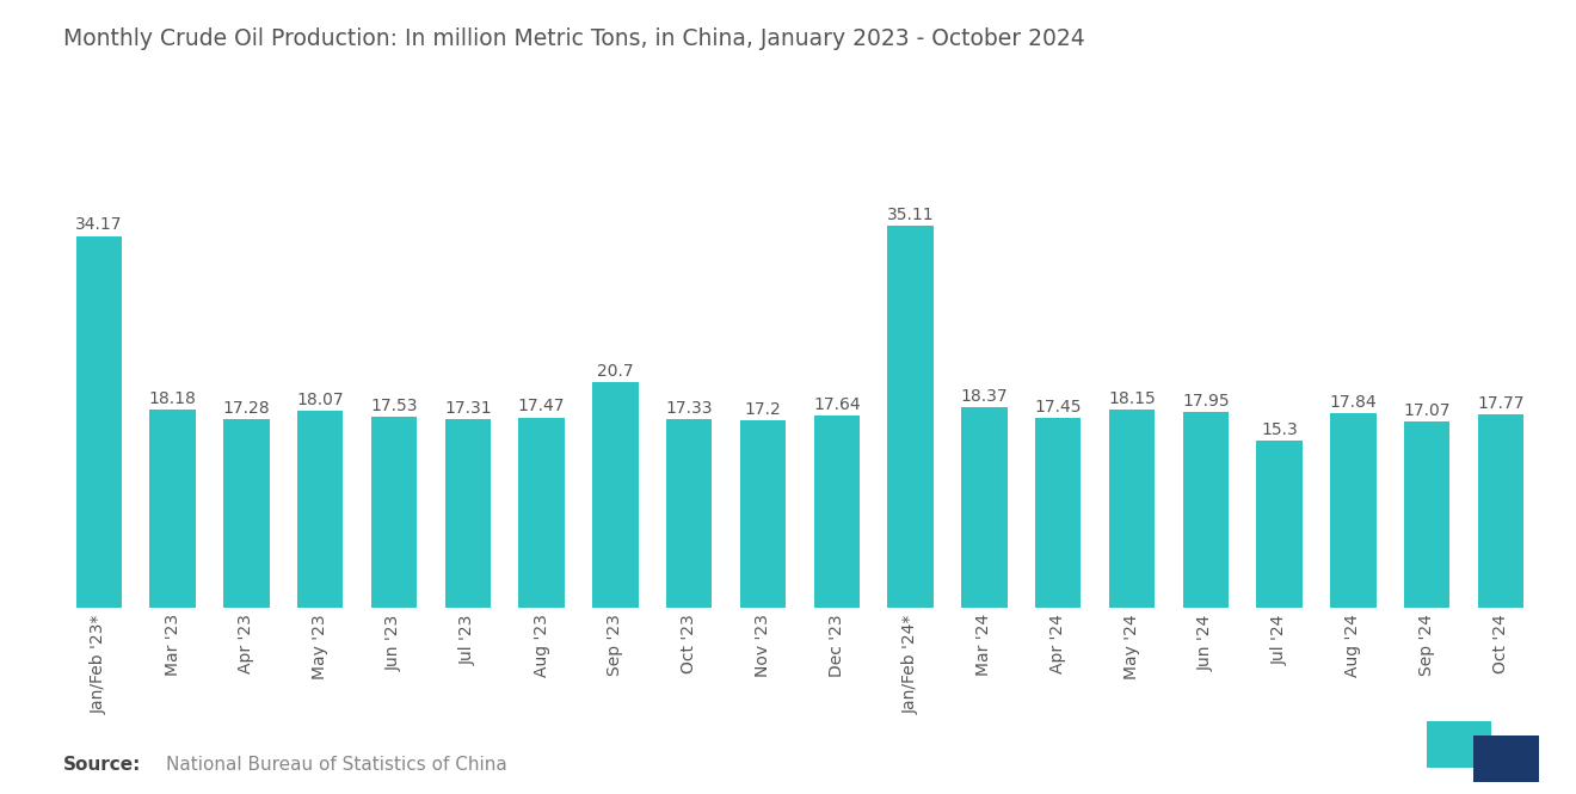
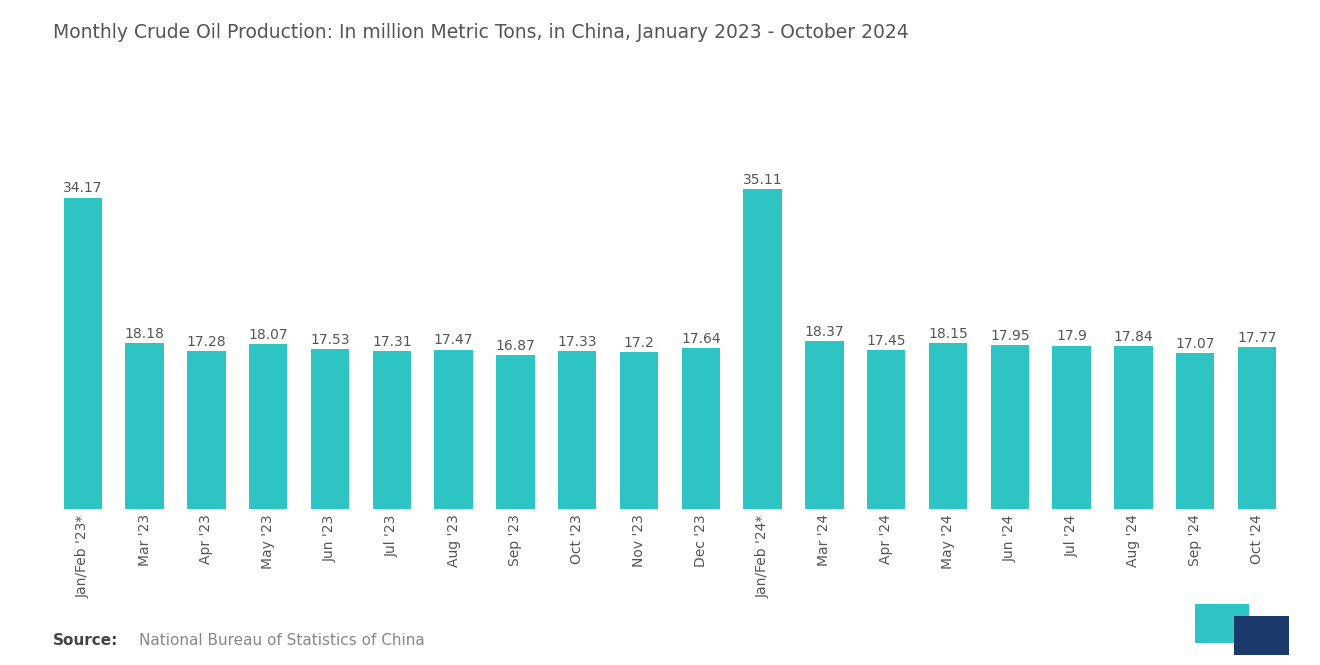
Sep '23: 20.7 -> 16.87
Jul '24: 15.3 -> 17.9
